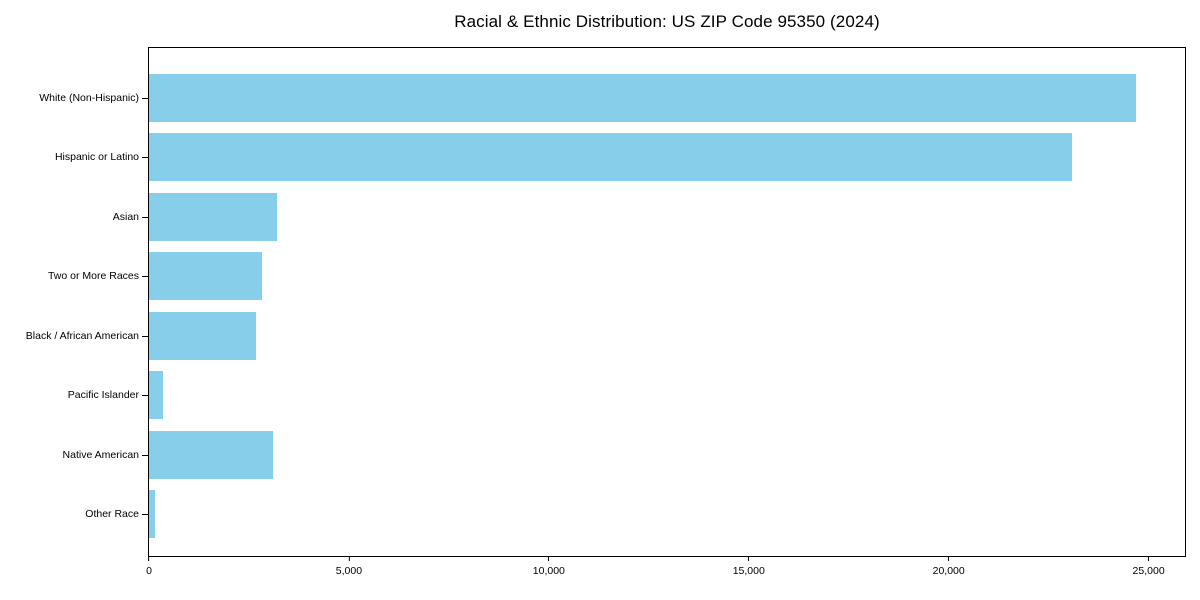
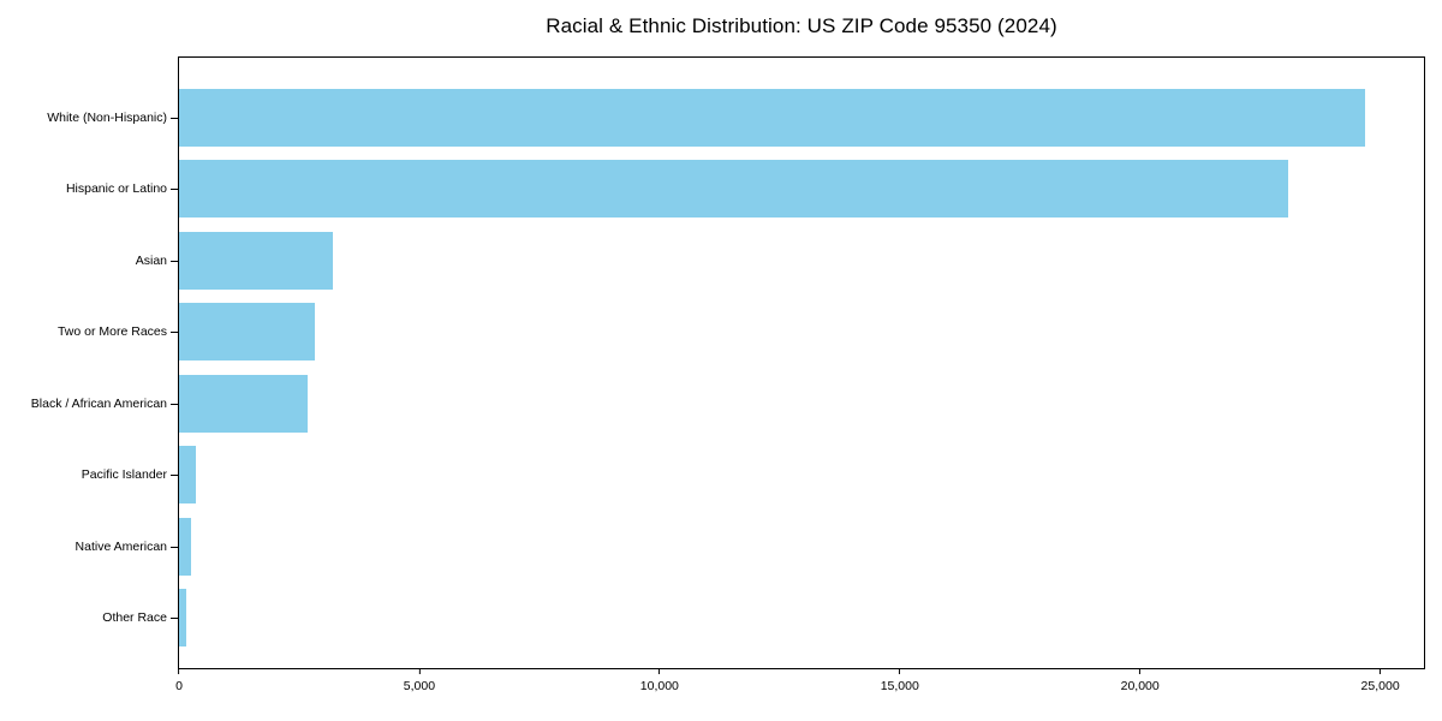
Native American: 3100 -> 200
